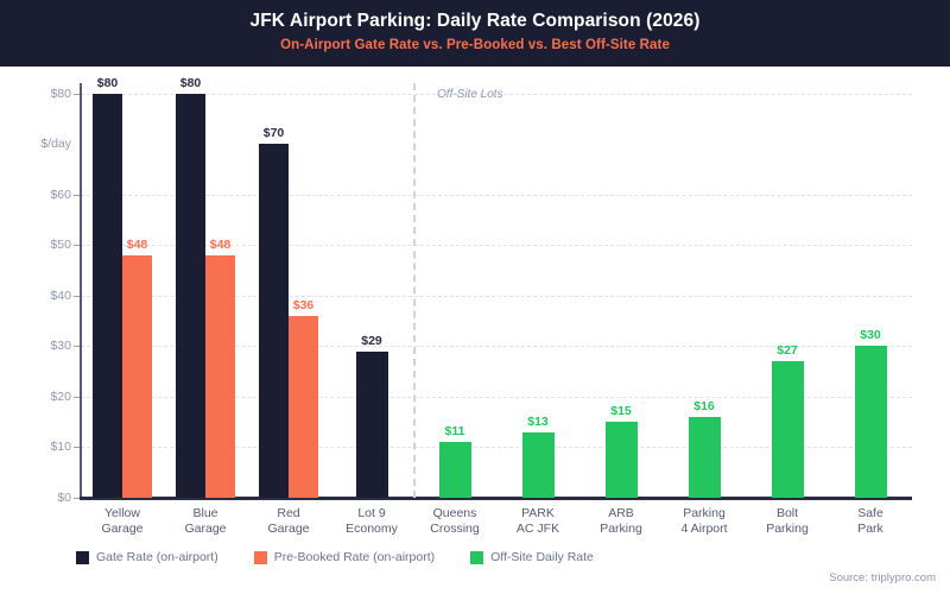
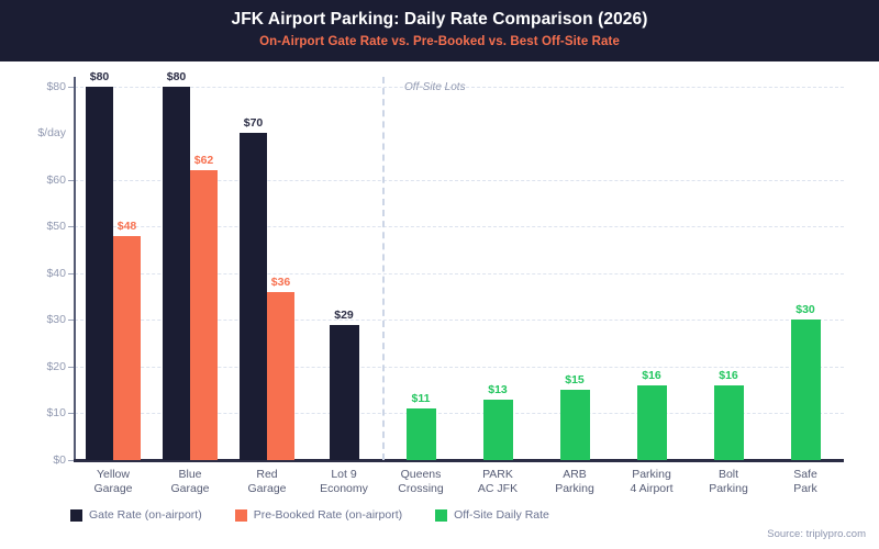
Pre-Booked Rate (on-airport)/Blue Garage: $48 -> $62
Off-Site Daily Rate/Bolt Parking: $27 -> $16
